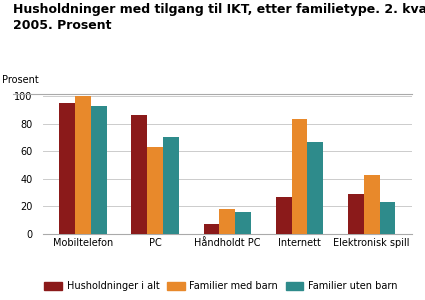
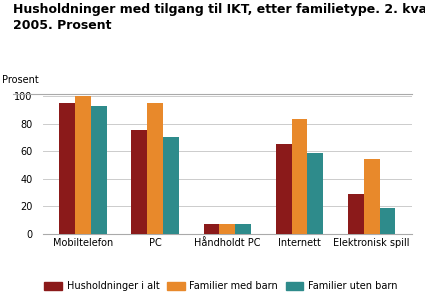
Husholdninger i alt/PC: 86 -> 75
Familier med barn/PC: 63 -> 95
Familier med barn/Håndholdt PC: 18 -> 7
Familier uten barn/Håndholdt PC: 16 -> 7
Husholdninger i alt/Internett: 27 -> 65
Familier uten barn/Internett: 67 -> 59
Familier med barn/Elektronisk spill: 43 -> 54
Familier uten barn/Elektronisk spill: 23 -> 19
